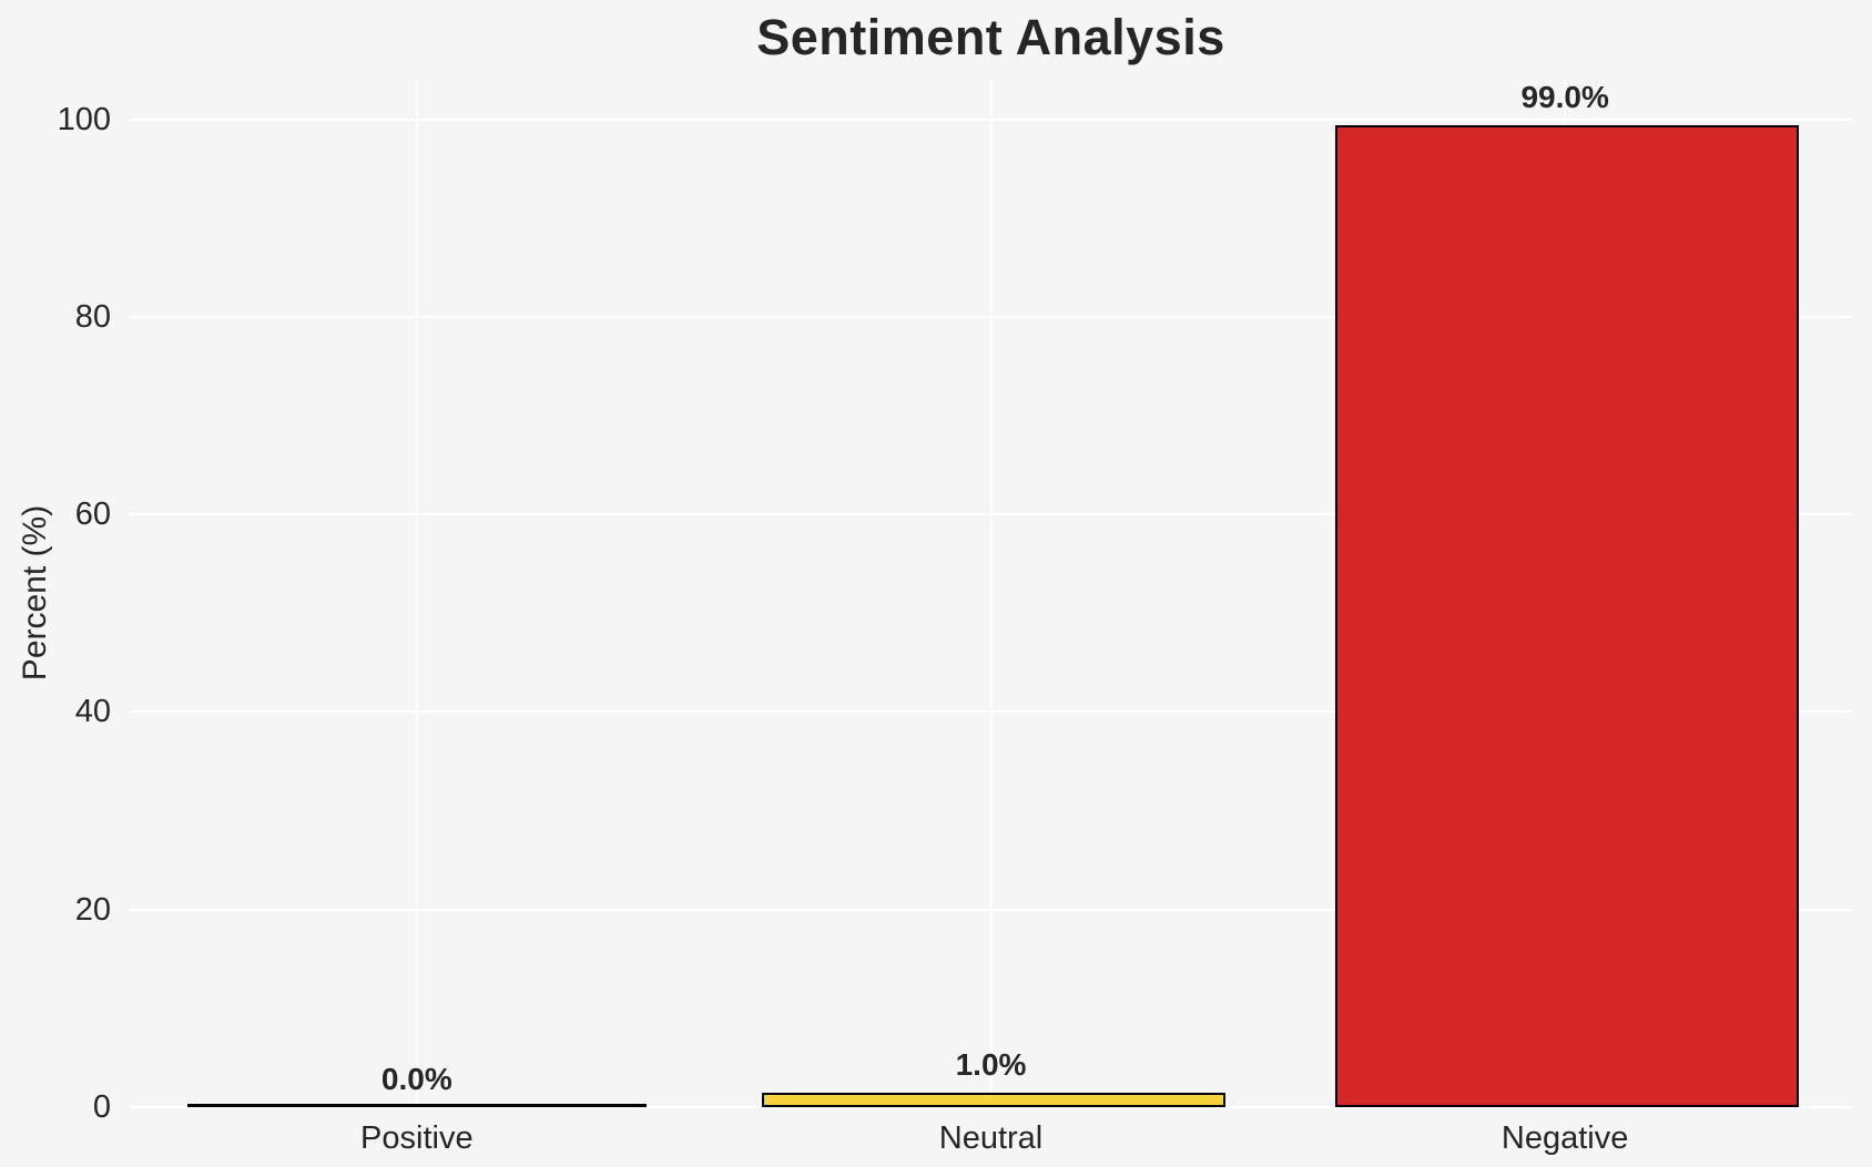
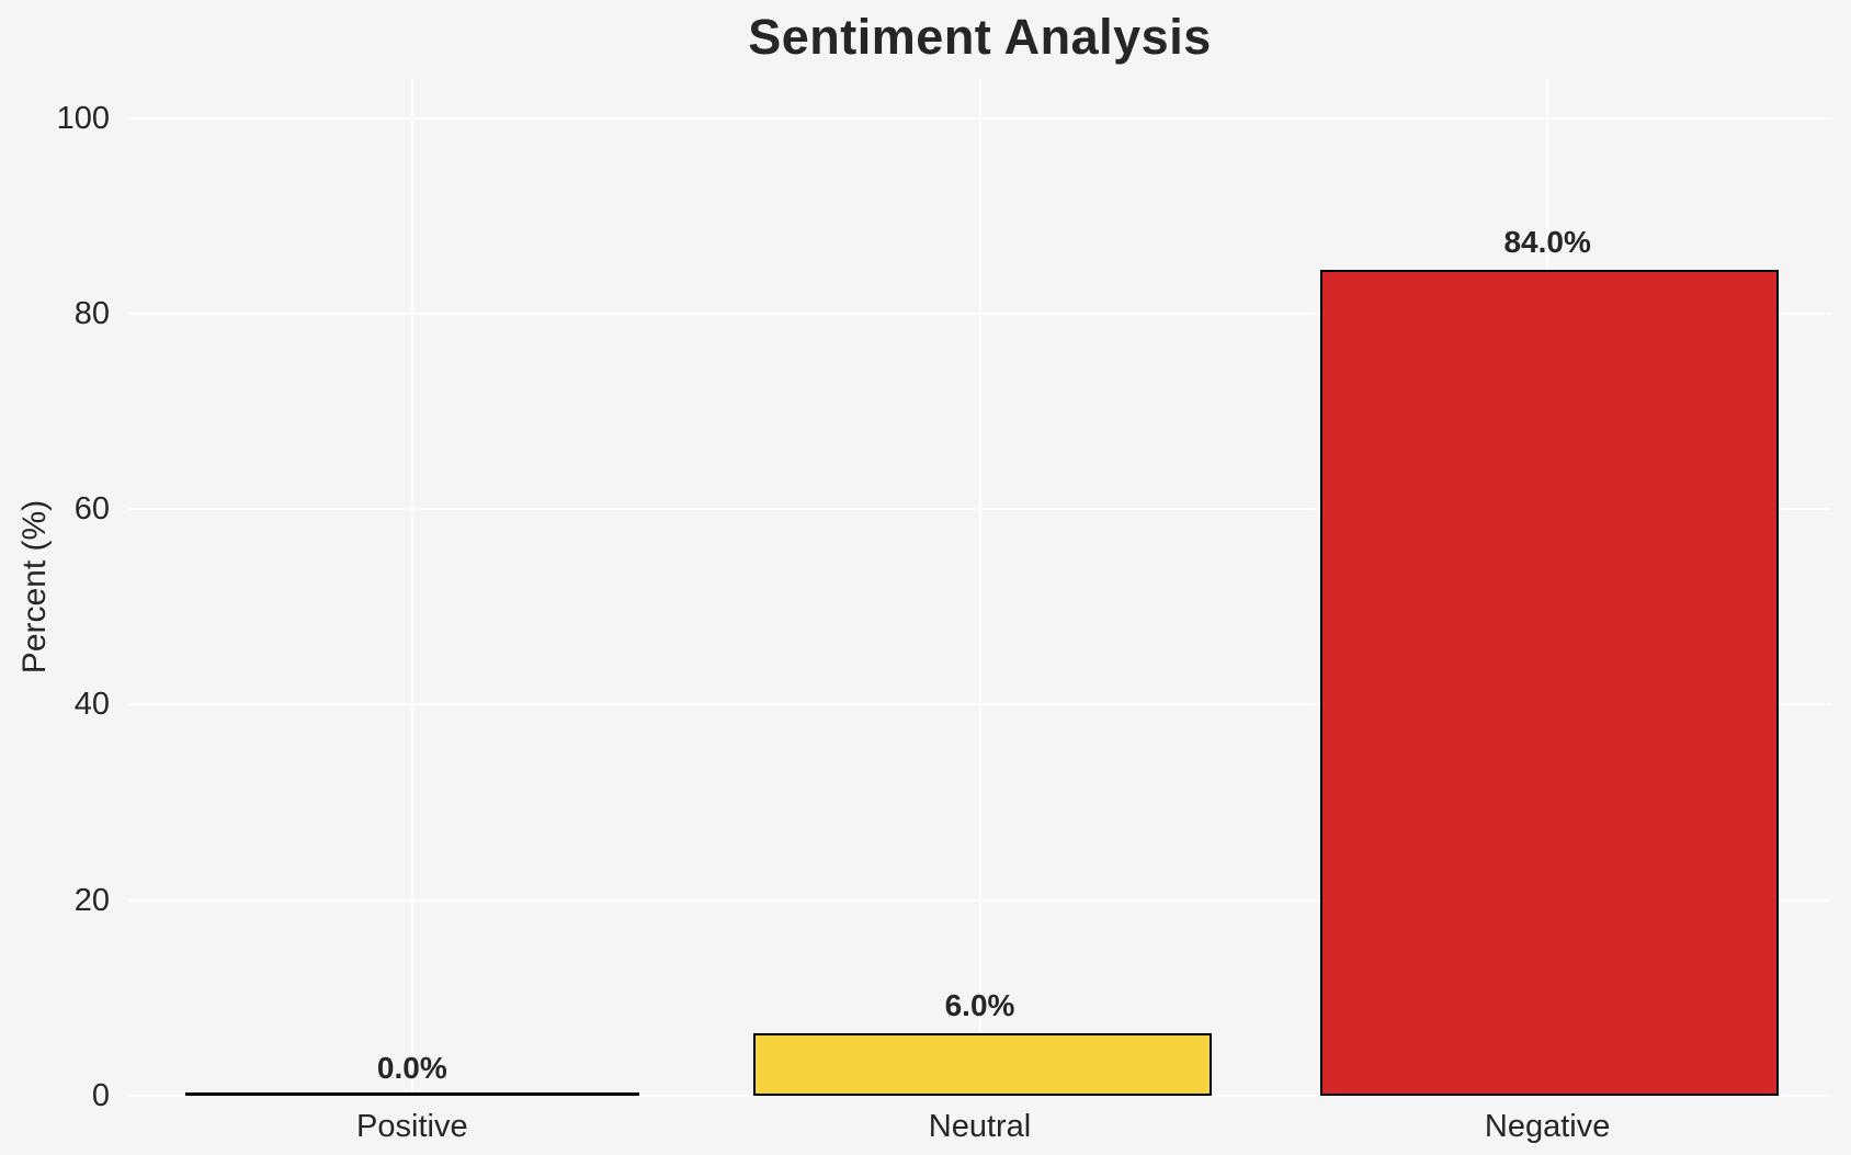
Neutral: 1.0% -> 6.0%
Negative: 99.0% -> 84.0%
